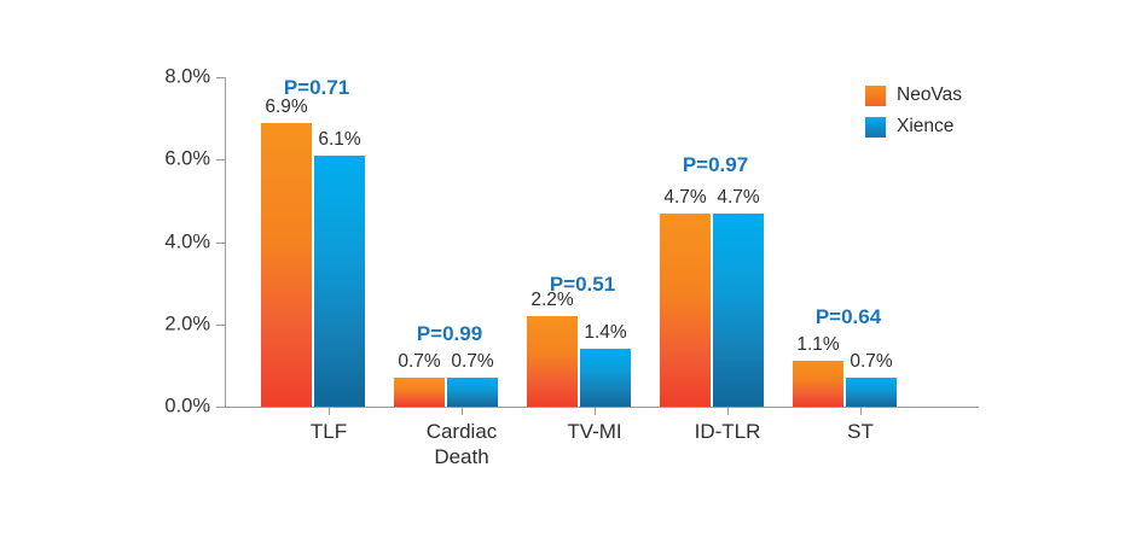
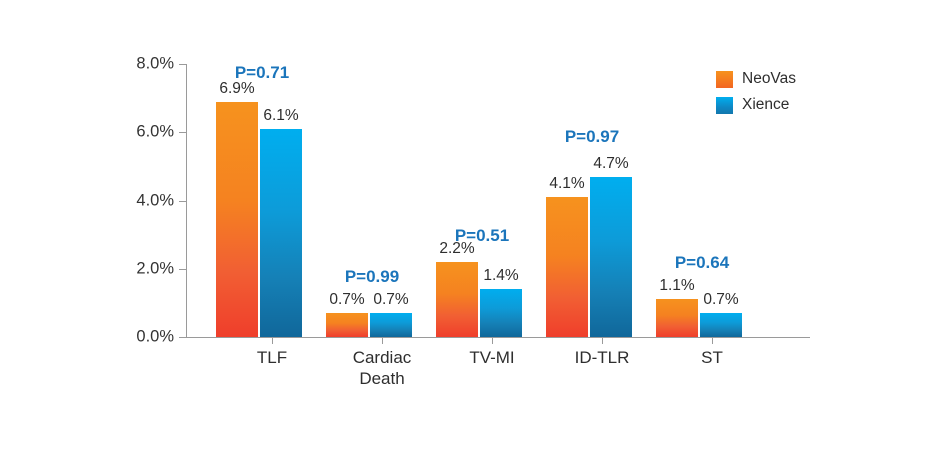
NeoVas/ID-TLR: 4.7% -> 4.1%
